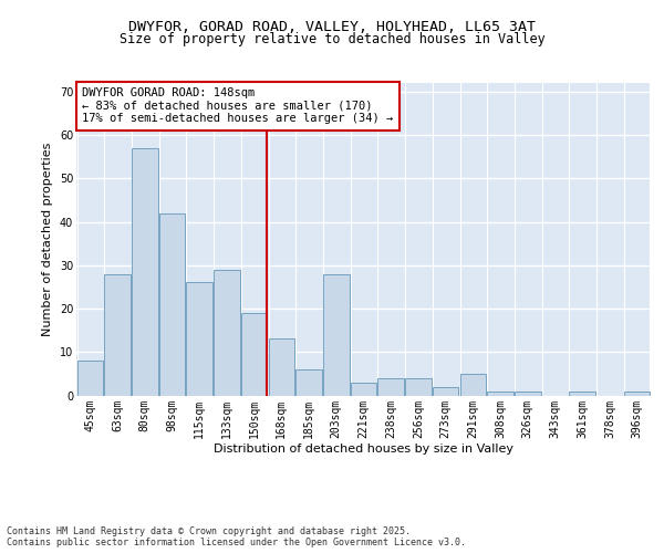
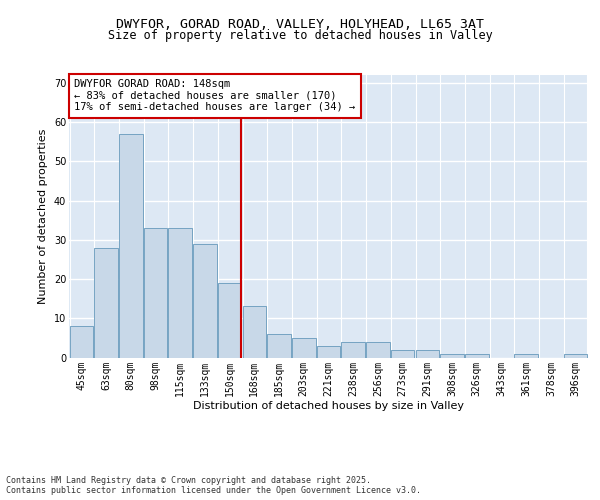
98sqm: 42 -> 33
115sqm: 26 -> 33
203sqm: 28 -> 5
291sqm: 5 -> 2
